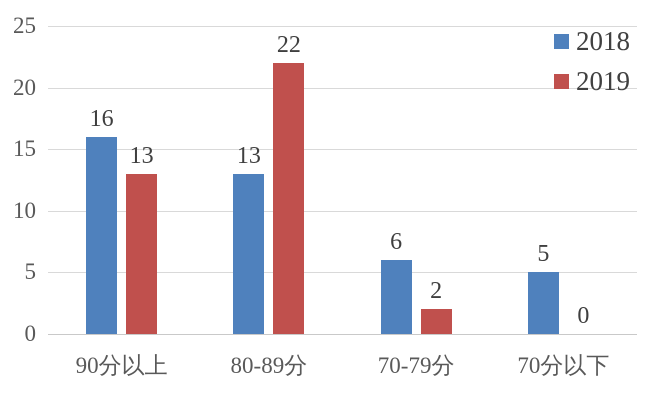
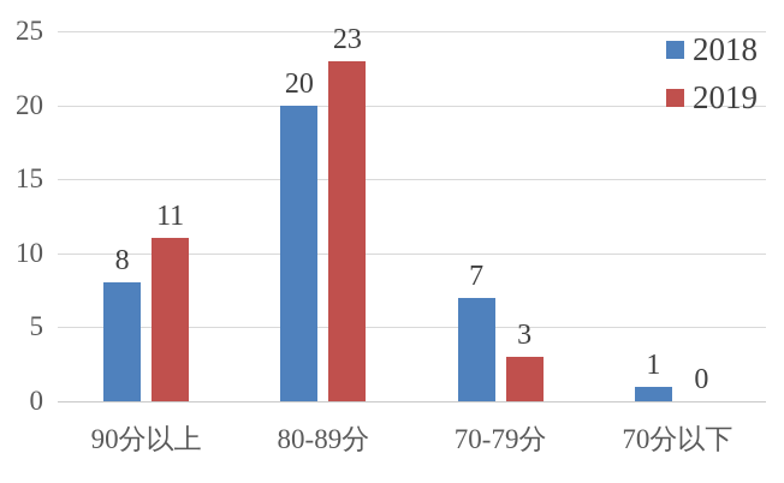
2018/90分以上: 16 -> 8
2019/90分以上: 13 -> 11
2018/80-89分: 13 -> 20
2019/80-89分: 22 -> 23
2018/70-79分: 6 -> 7
2019/70-79分: 2 -> 3
2018/70分以下: 5 -> 1
